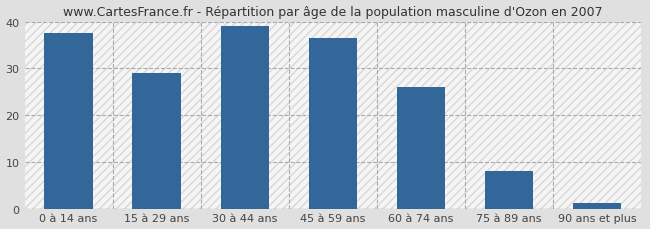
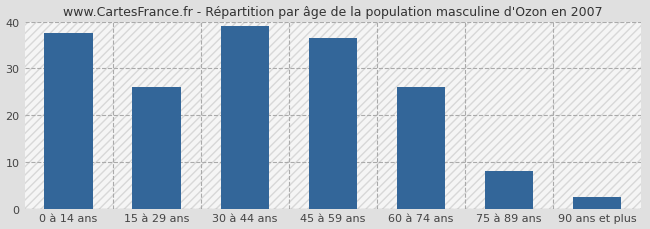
15 à 29 ans: 29.0 -> 26.0
90 ans et plus: 1.2 -> 2.5
